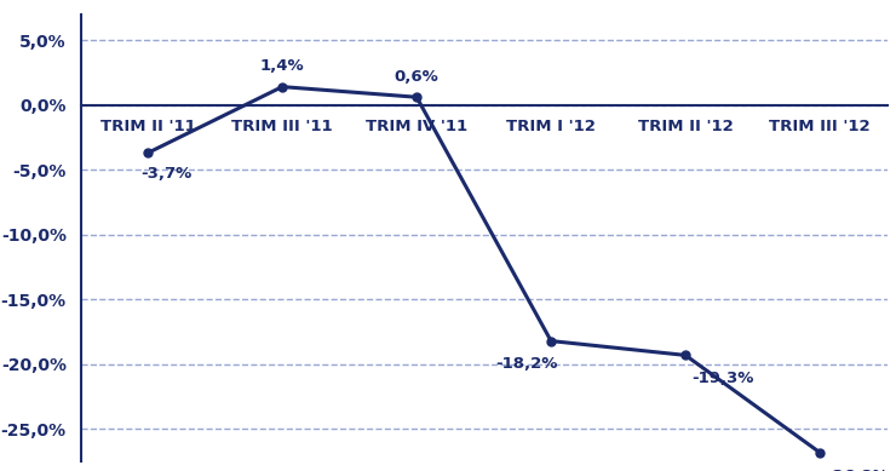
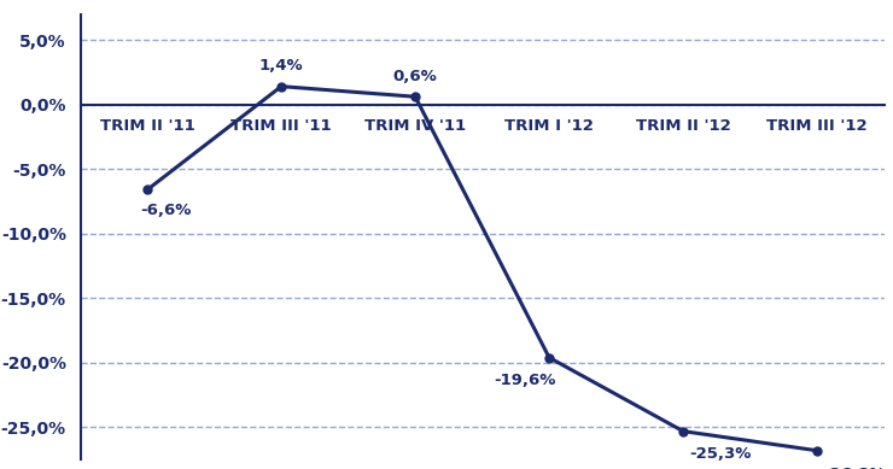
TRIM II '11: -3,7% -> -6,6%
TRIM I '12: -18,2% -> -19,6%
TRIM II '12: -19,3% -> -25,3%
